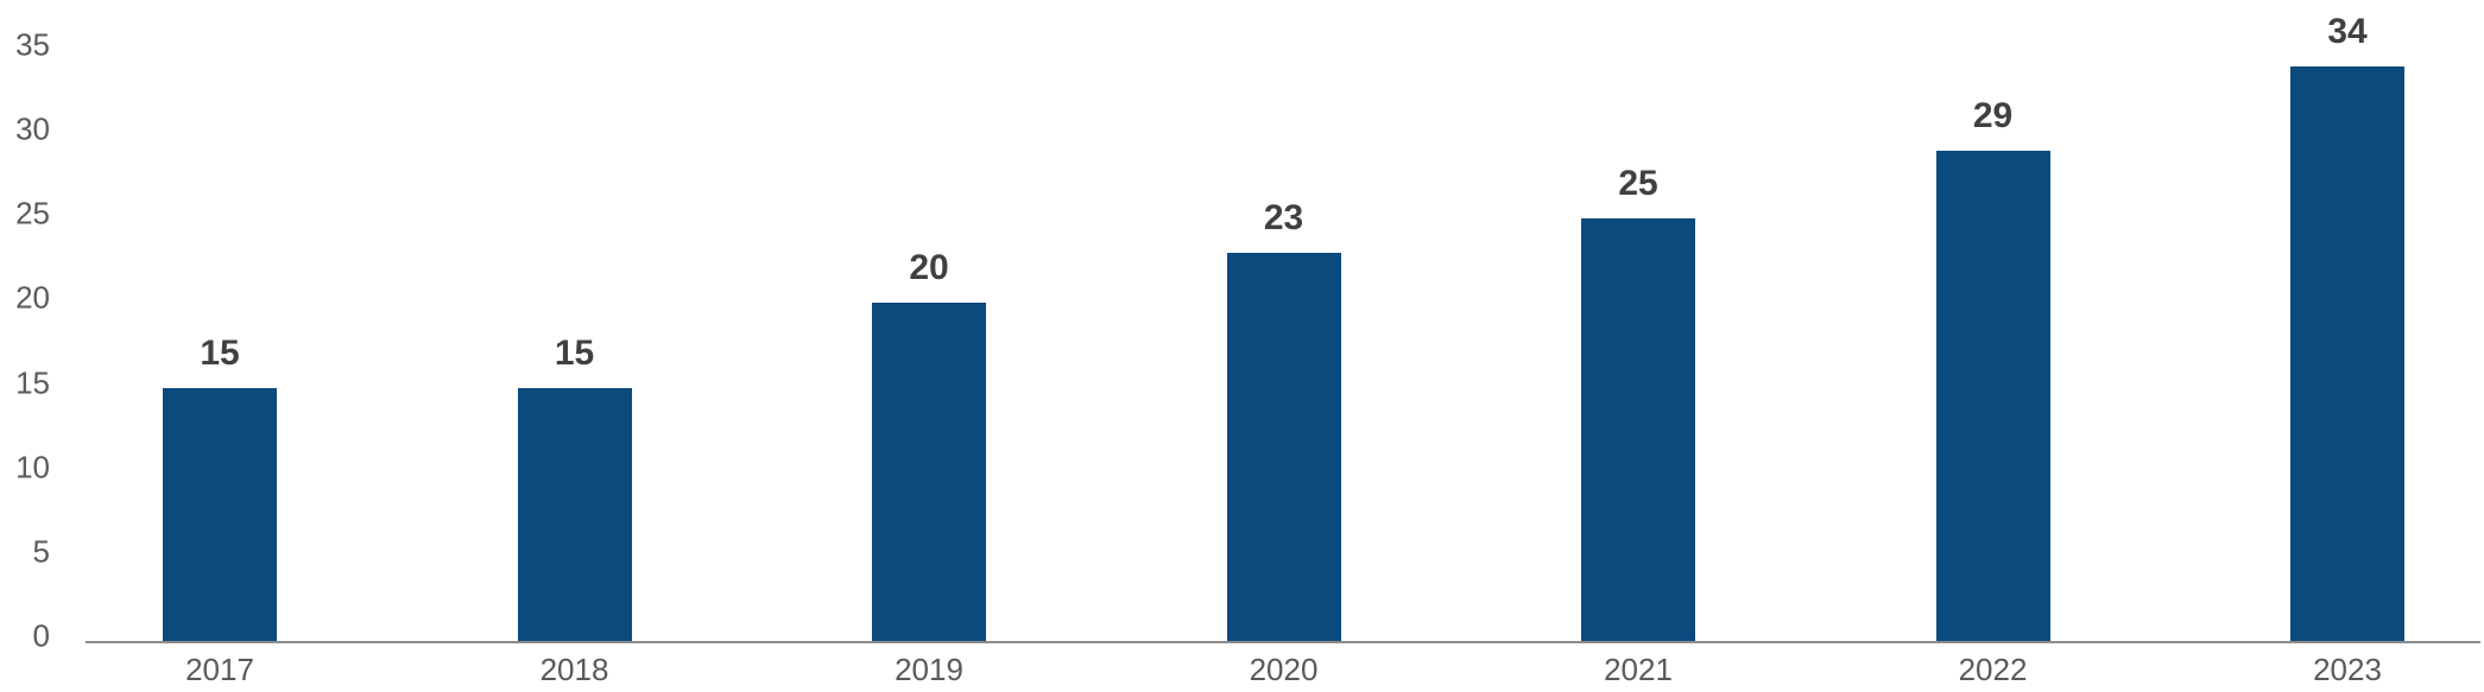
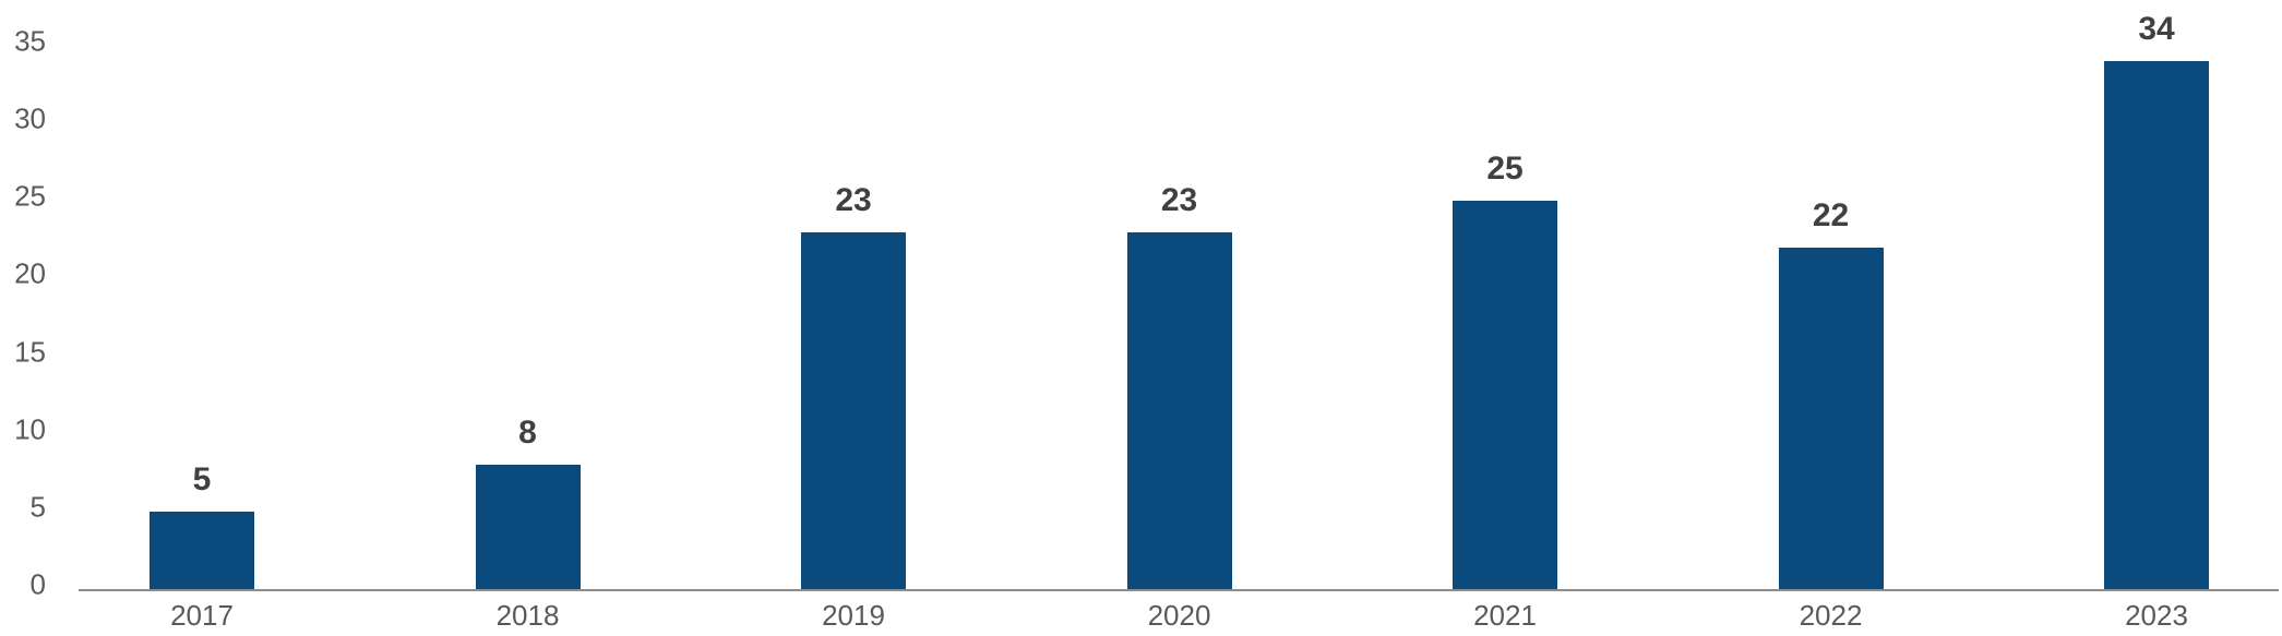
2017: 15 -> 5
2018: 15 -> 8
2019: 20 -> 23
2022: 29 -> 22
